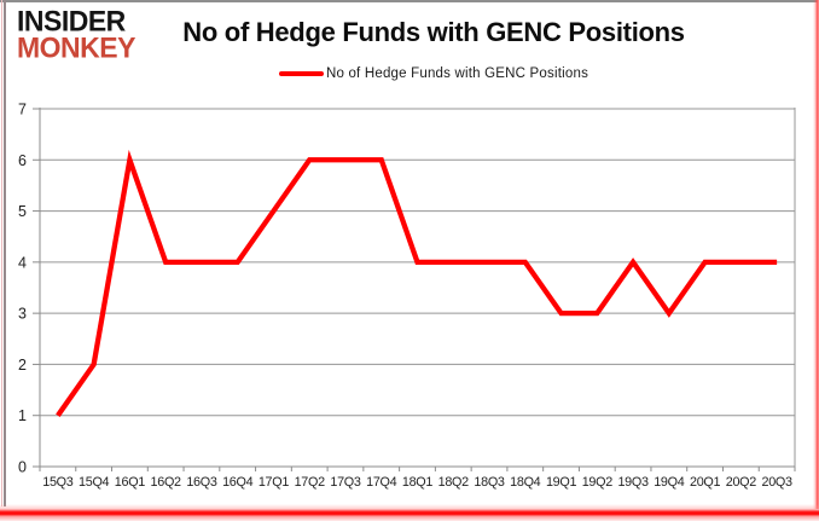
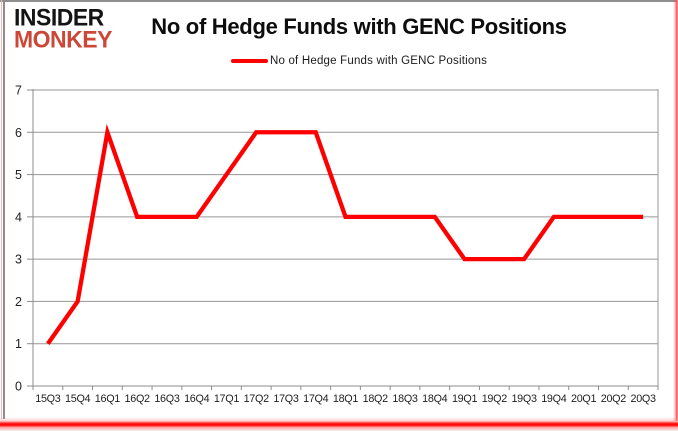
19Q3: 4 -> 3
19Q4: 3 -> 4
